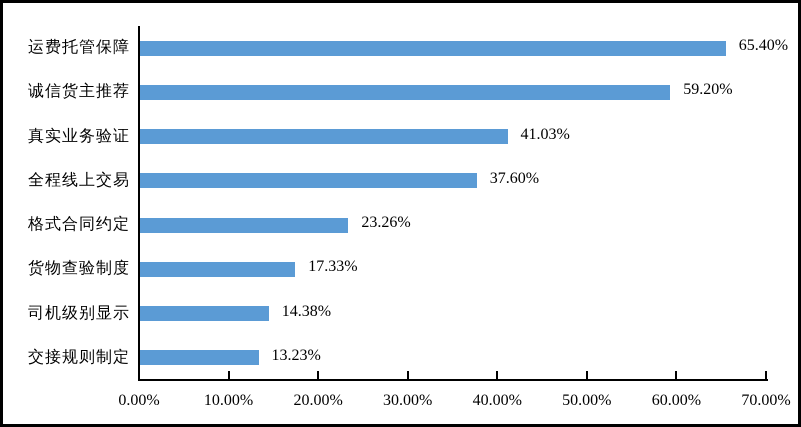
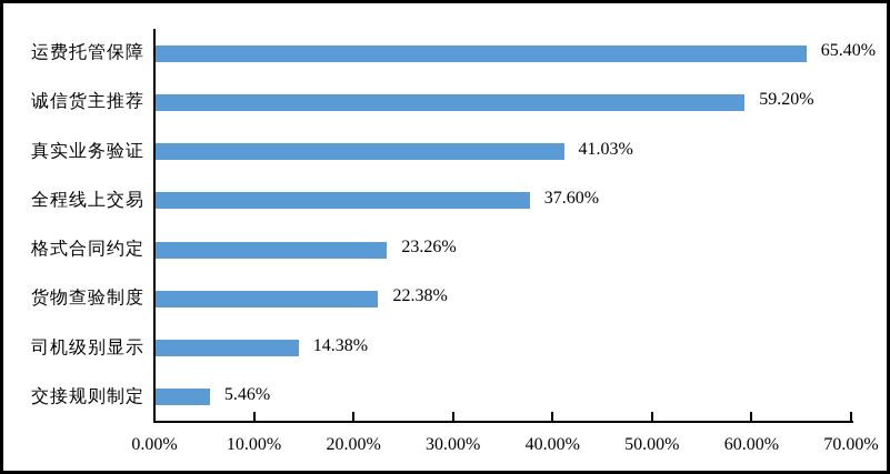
货物查验制度: 17.33% -> 22.38%
交接规则制定: 13.23% -> 5.46%
